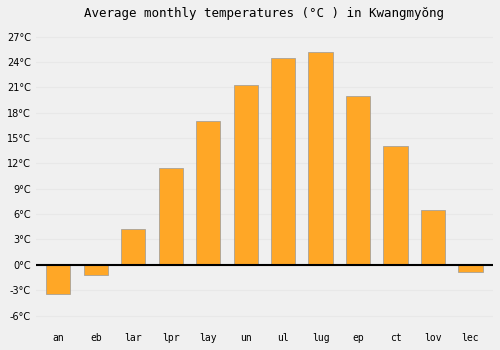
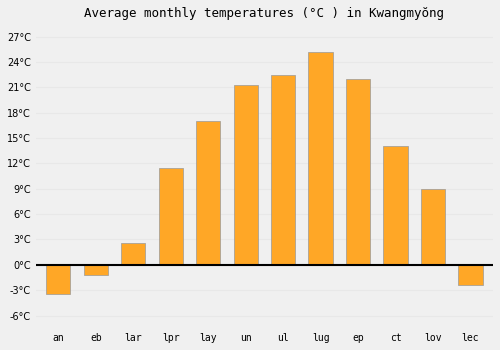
lar: 4.2°C -> 2.6°C
ul: 24.5°C -> 22.4°C
ep: 20.0°C -> 22.0°C
lov: 6.5°C -> 9.0°C
lec: -0.8°C -> -2.4°C
